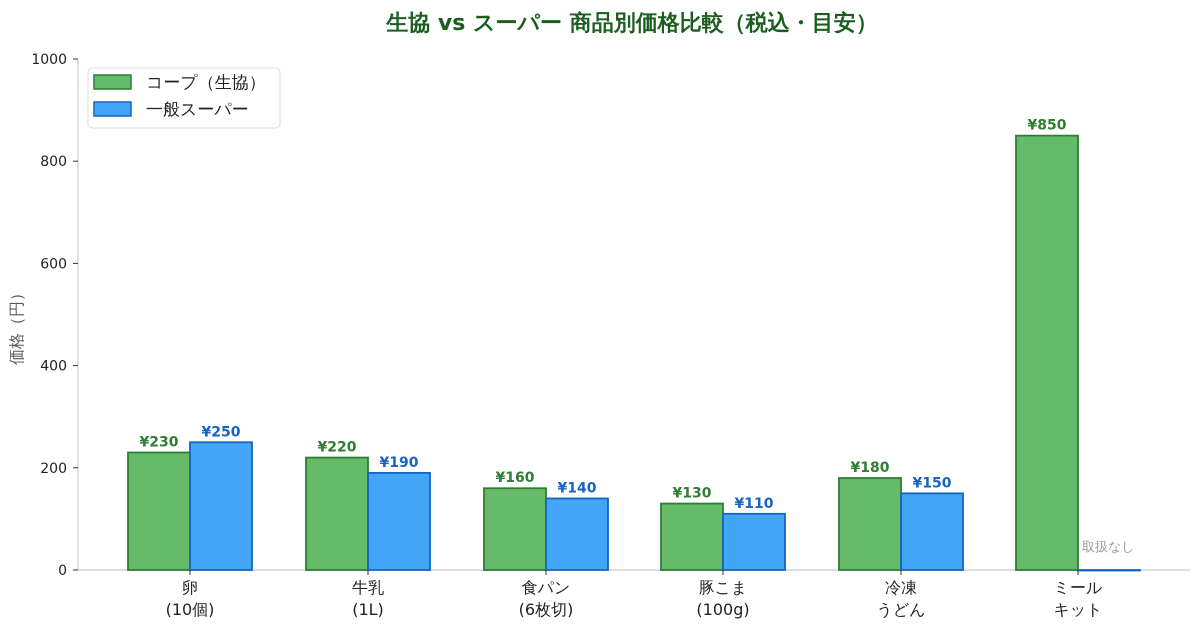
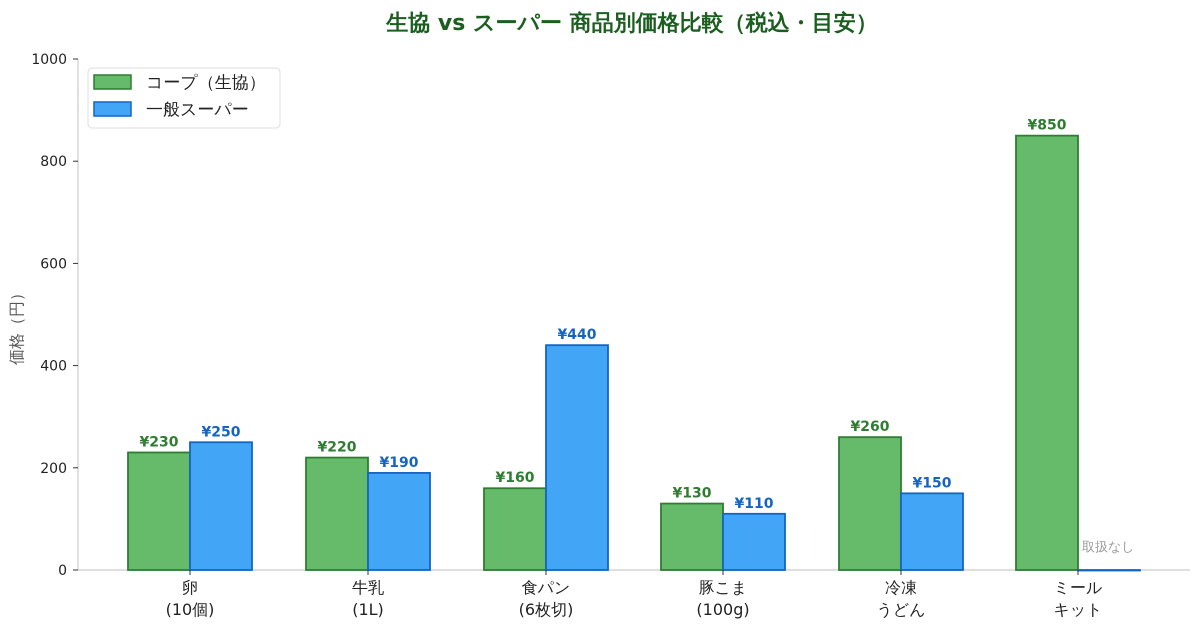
一般スーパー/食パン (6枚切): ¥140 -> ¥440
コープ（生協）/冷凍 うどん: ¥180 -> ¥260
